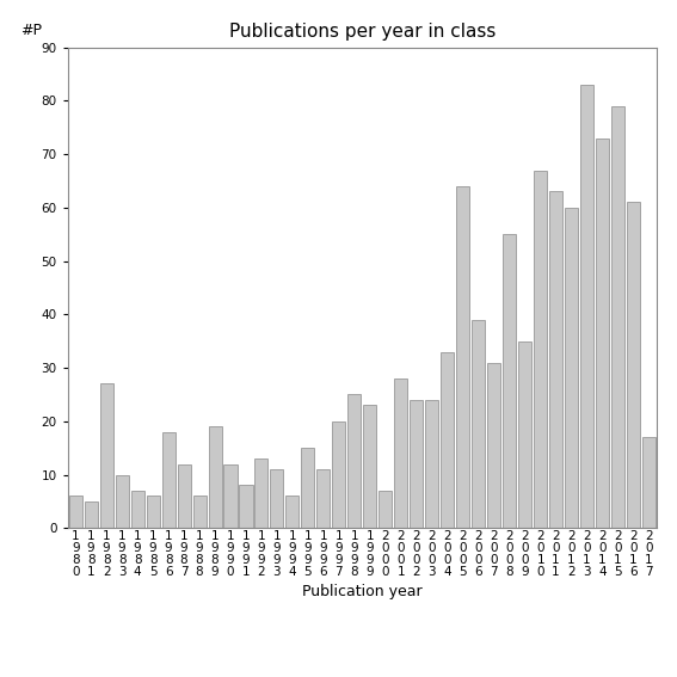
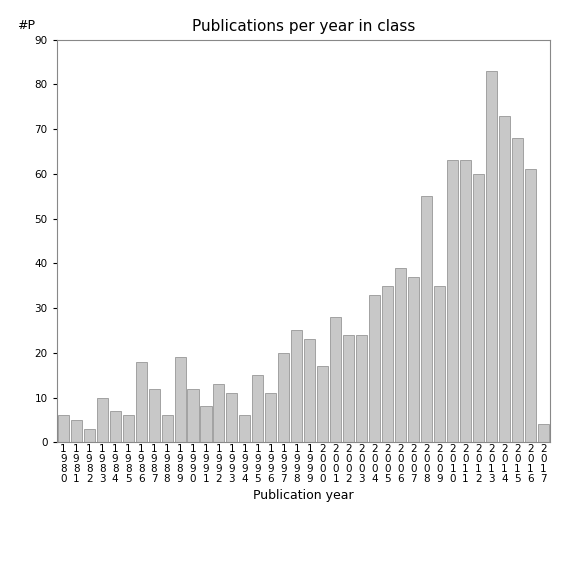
1 9 8 2: 27 -> 3
2 0 0 0: 7 -> 17
2 0 0 5: 64 -> 35
2 0 0 7: 31 -> 37
2 0 1 0: 67 -> 63
2 0 1 5: 79 -> 68
2 0 1 7: 17 -> 4
